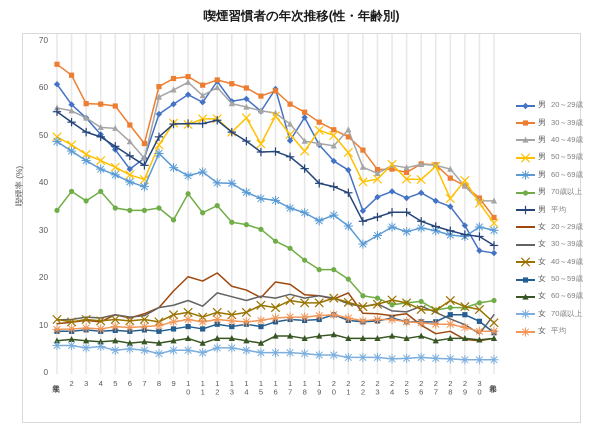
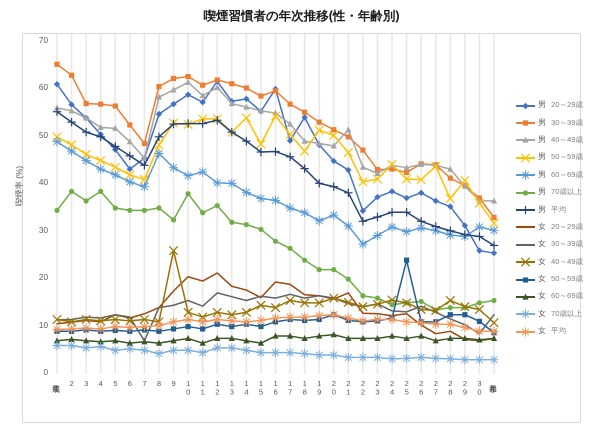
女 30～39歳/7: 12 -> 7
女 40～49歳/9: 12 -> 26
女 50～59歳/25: 11 -> 24
